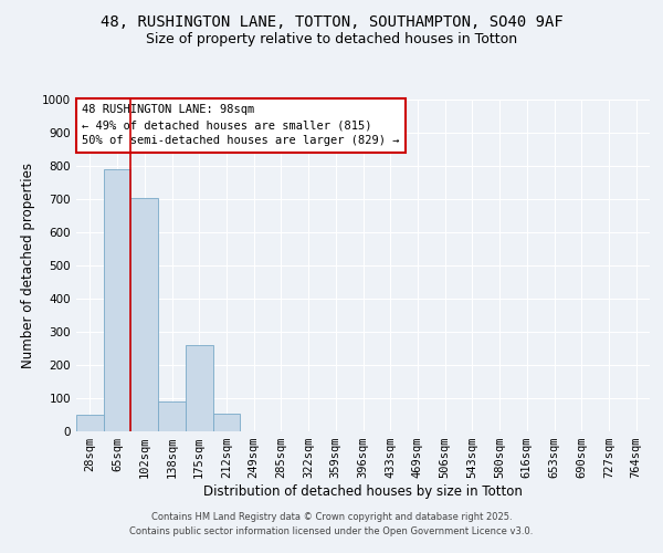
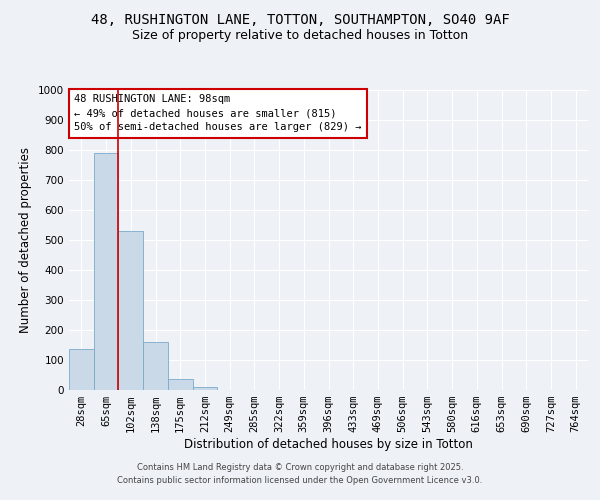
28sqm: 50 -> 136
102sqm: 705 -> 530
138sqm: 90 -> 160
175sqm: 260 -> 37
212sqm: 55 -> 11
